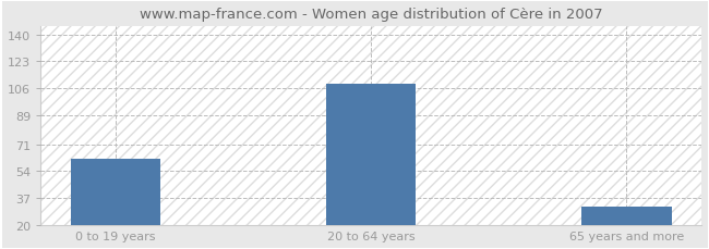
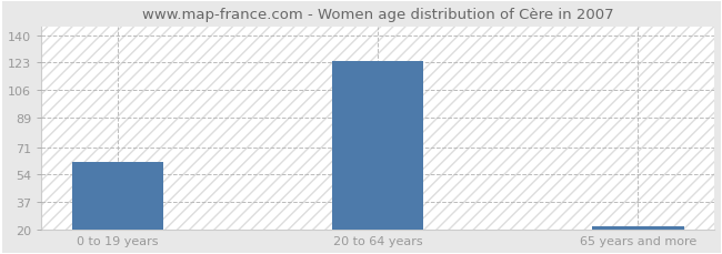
20 to 64 years: 109 -> 124
65 years and more: 32 -> 22
